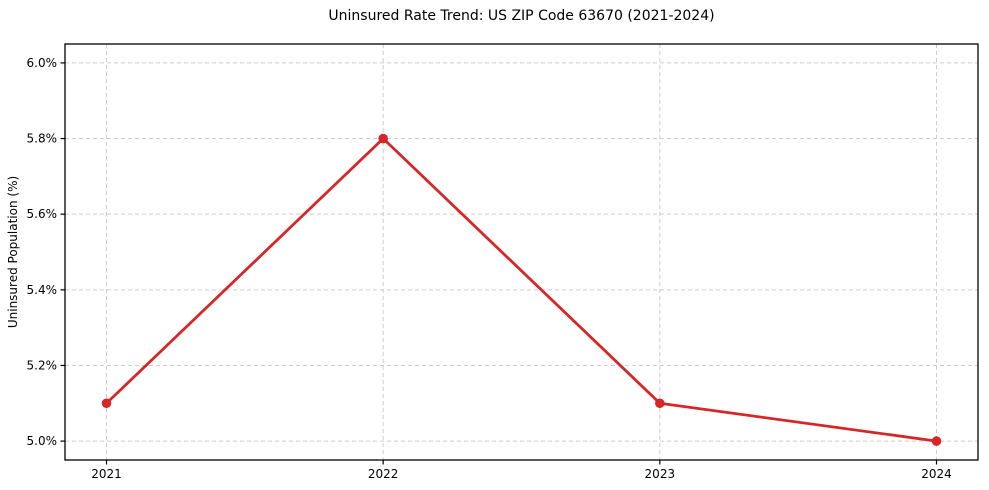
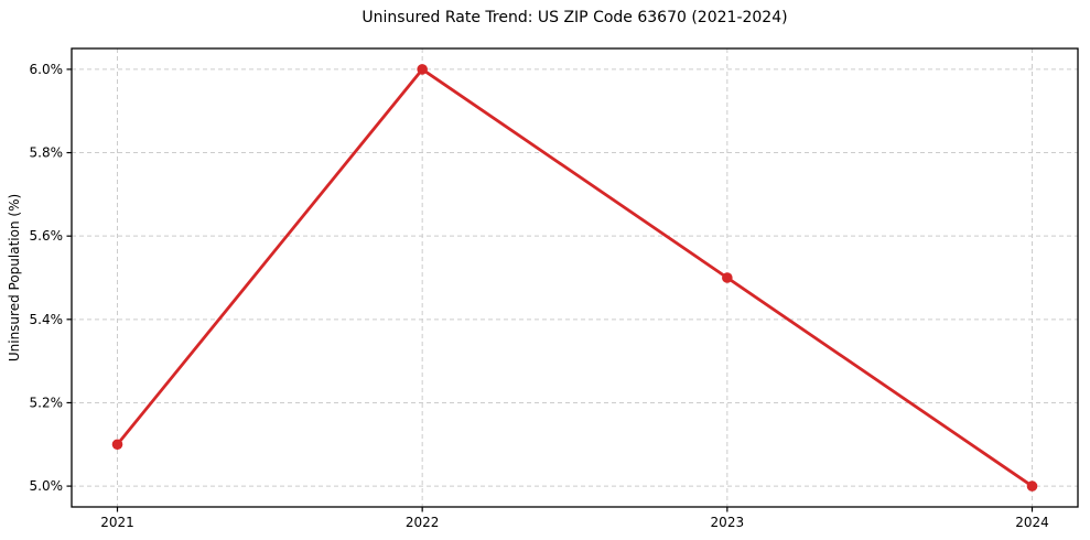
2022: 5.8% -> 6.0%
2023: 5.1% -> 5.5%
